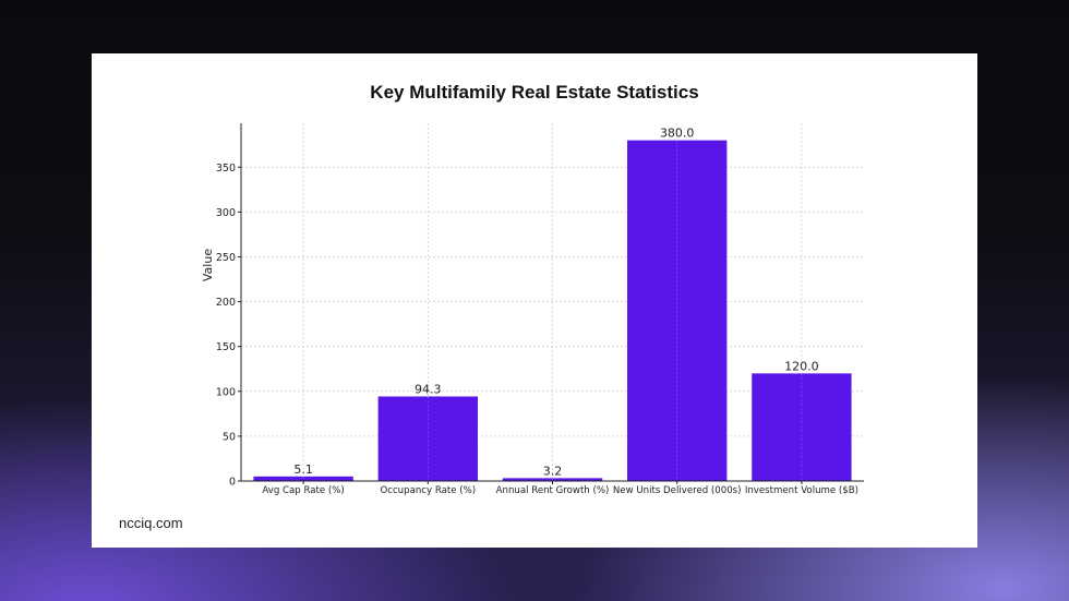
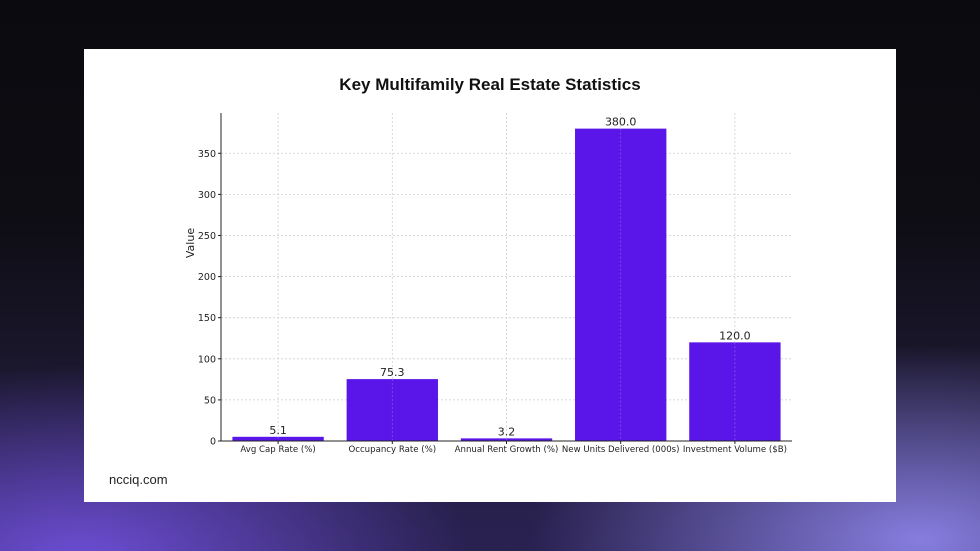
Occupancy Rate (%): 94.3 -> 75.3
